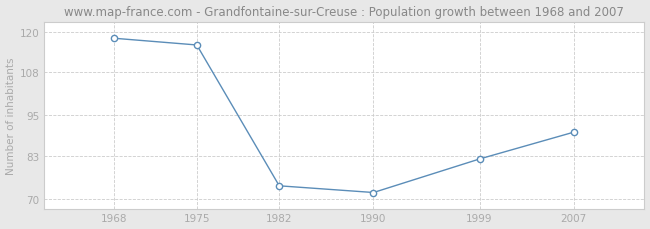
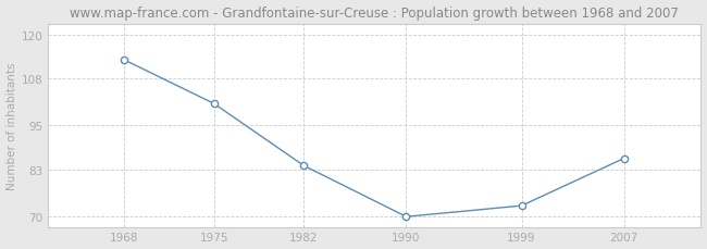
1968: 118 -> 113
1975: 116 -> 101
1982: 74 -> 84
1990: 72 -> 70
1999: 82 -> 73
2007: 90 -> 86
